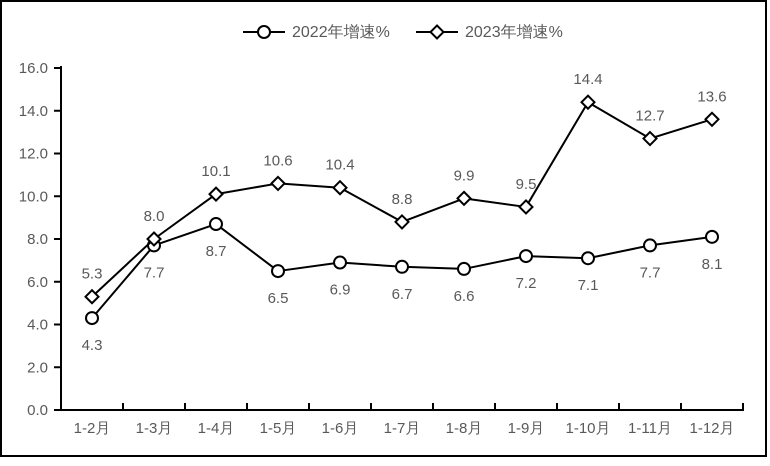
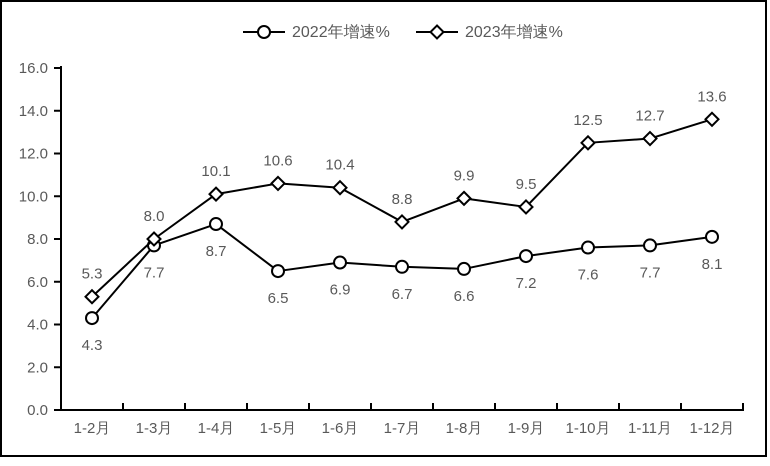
2022年增速%/1-10月: 7.1 -> 7.6
2023年增速%/1-10月: 14.4 -> 12.5
